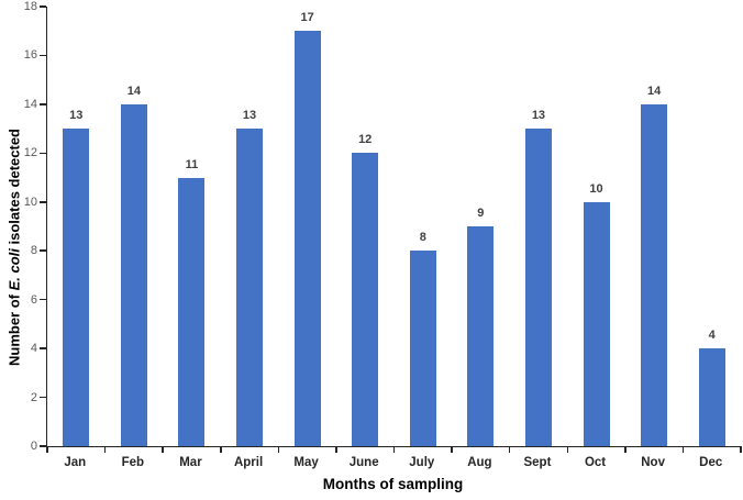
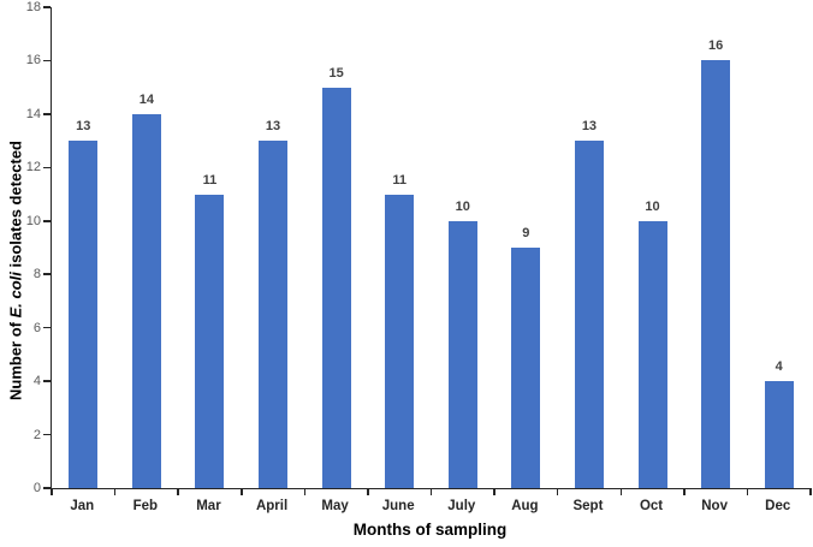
May: 17 -> 15
June: 12 -> 11
July: 8 -> 10
Nov: 14 -> 16
